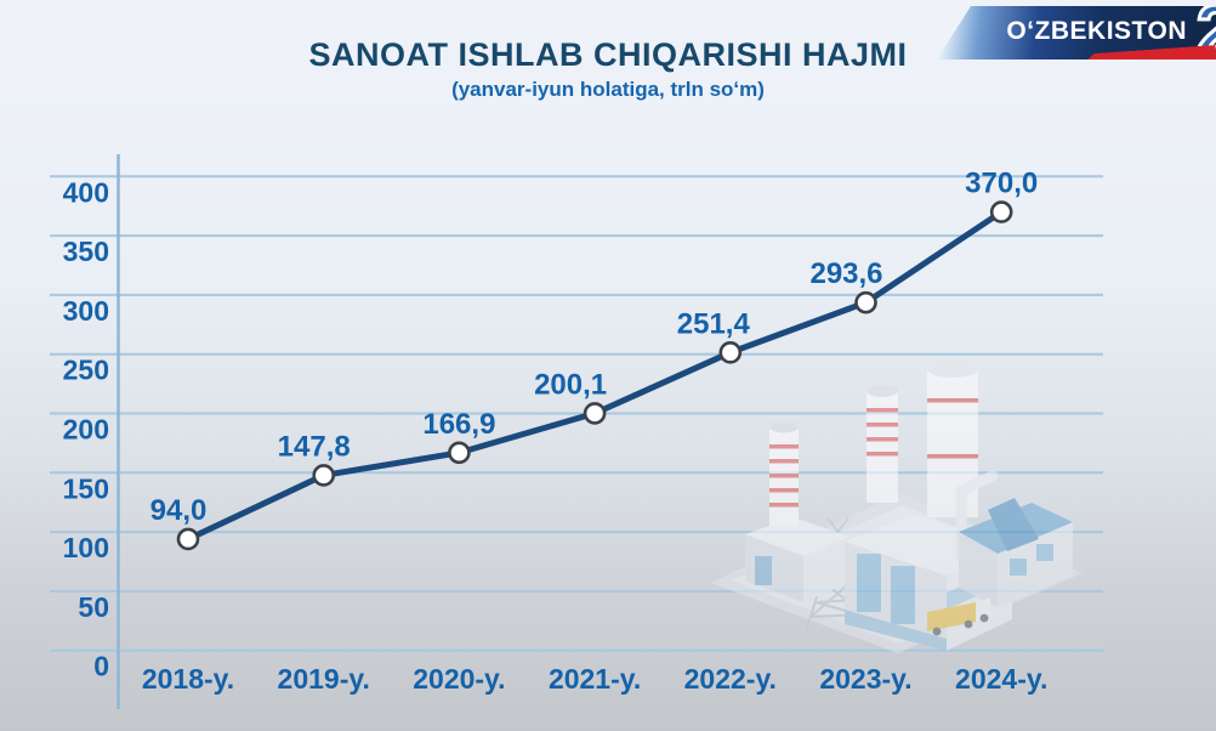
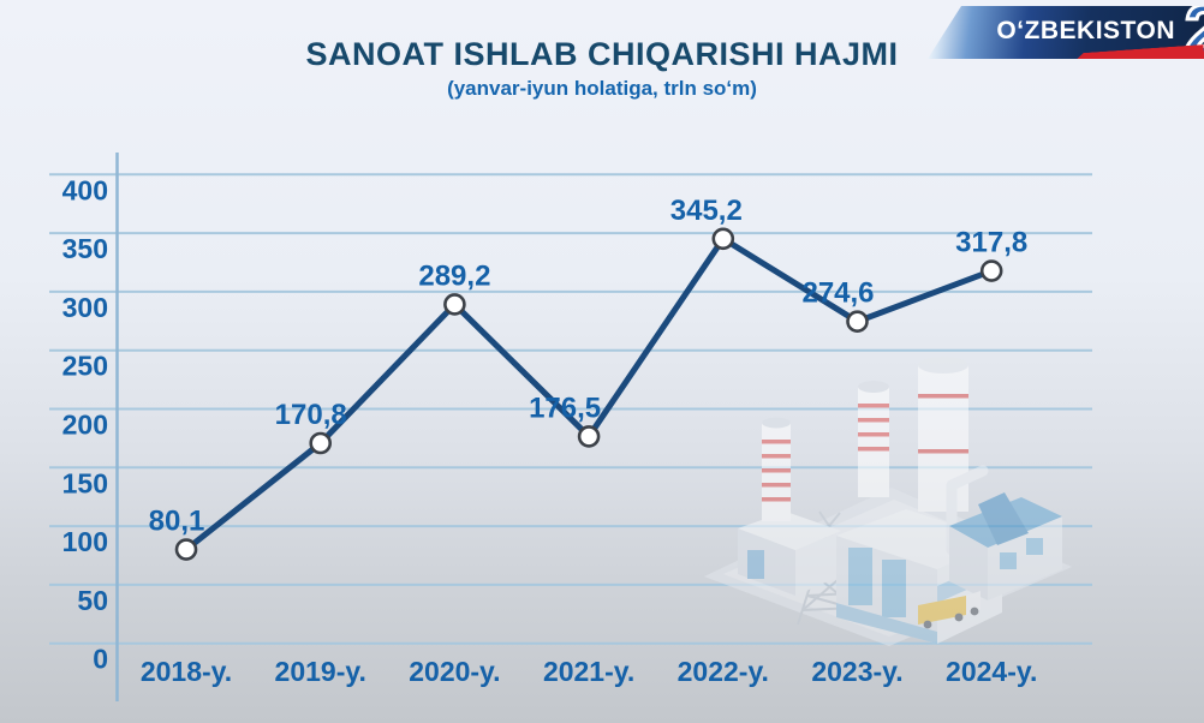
2018-y.: 94,0 -> 80,1
2019-y.: 147,8 -> 170,8
2020-y.: 166,9 -> 289,2
2021-y.: 200,1 -> 176,5
2022-y.: 251,4 -> 345,2
2023-y.: 293,6 -> 274,6
2024-y.: 370,0 -> 317,8
